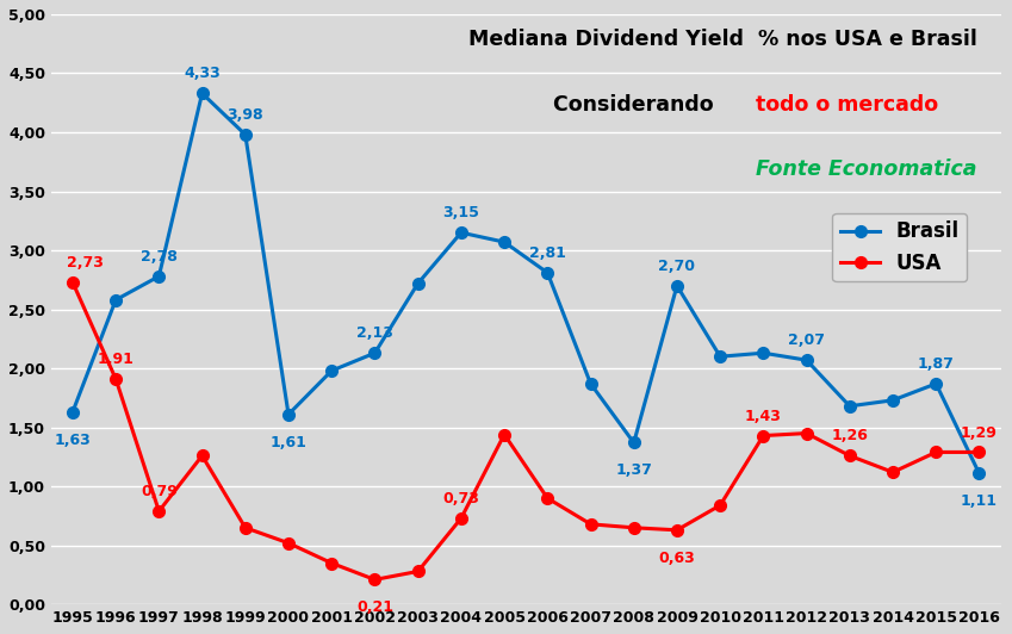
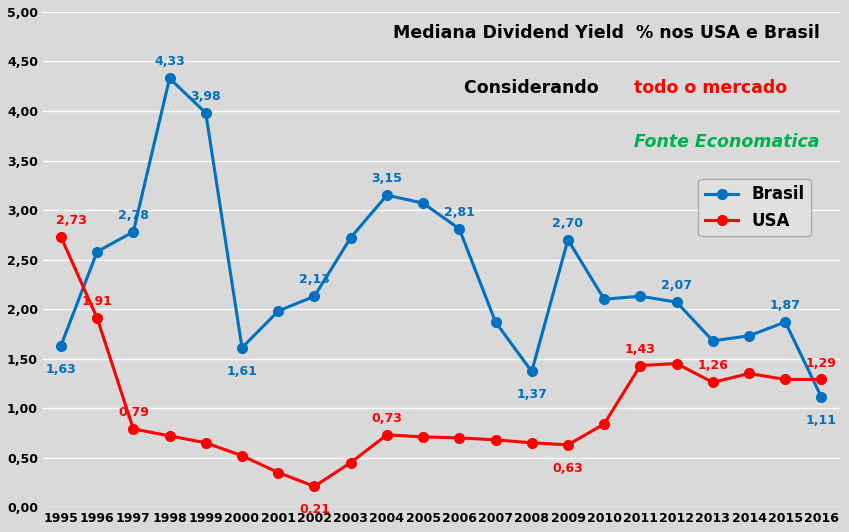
USA/1998: 1,26 -> 0,72
USA/2003: 0,28 -> 0,45
USA/2005: 1,44 -> 0,71
USA/2006: 0,90 -> 0,70
USA/2014: 1,12 -> 1,35
